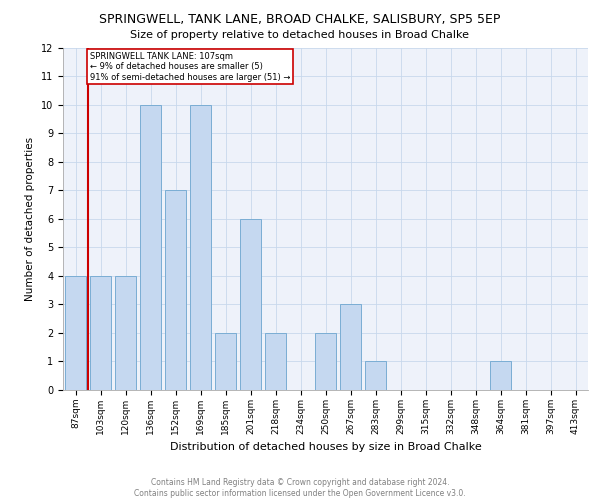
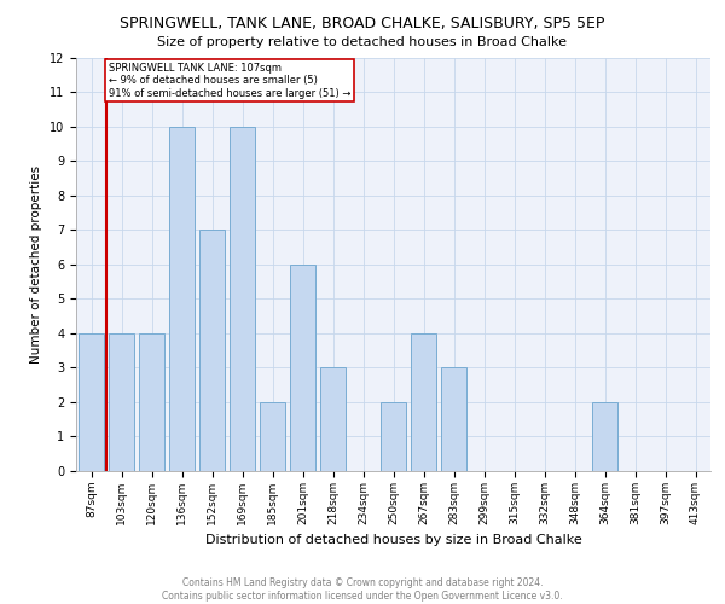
218sqm: 2 -> 3
267sqm: 3 -> 4
283sqm: 1 -> 3
364sqm: 1 -> 2
